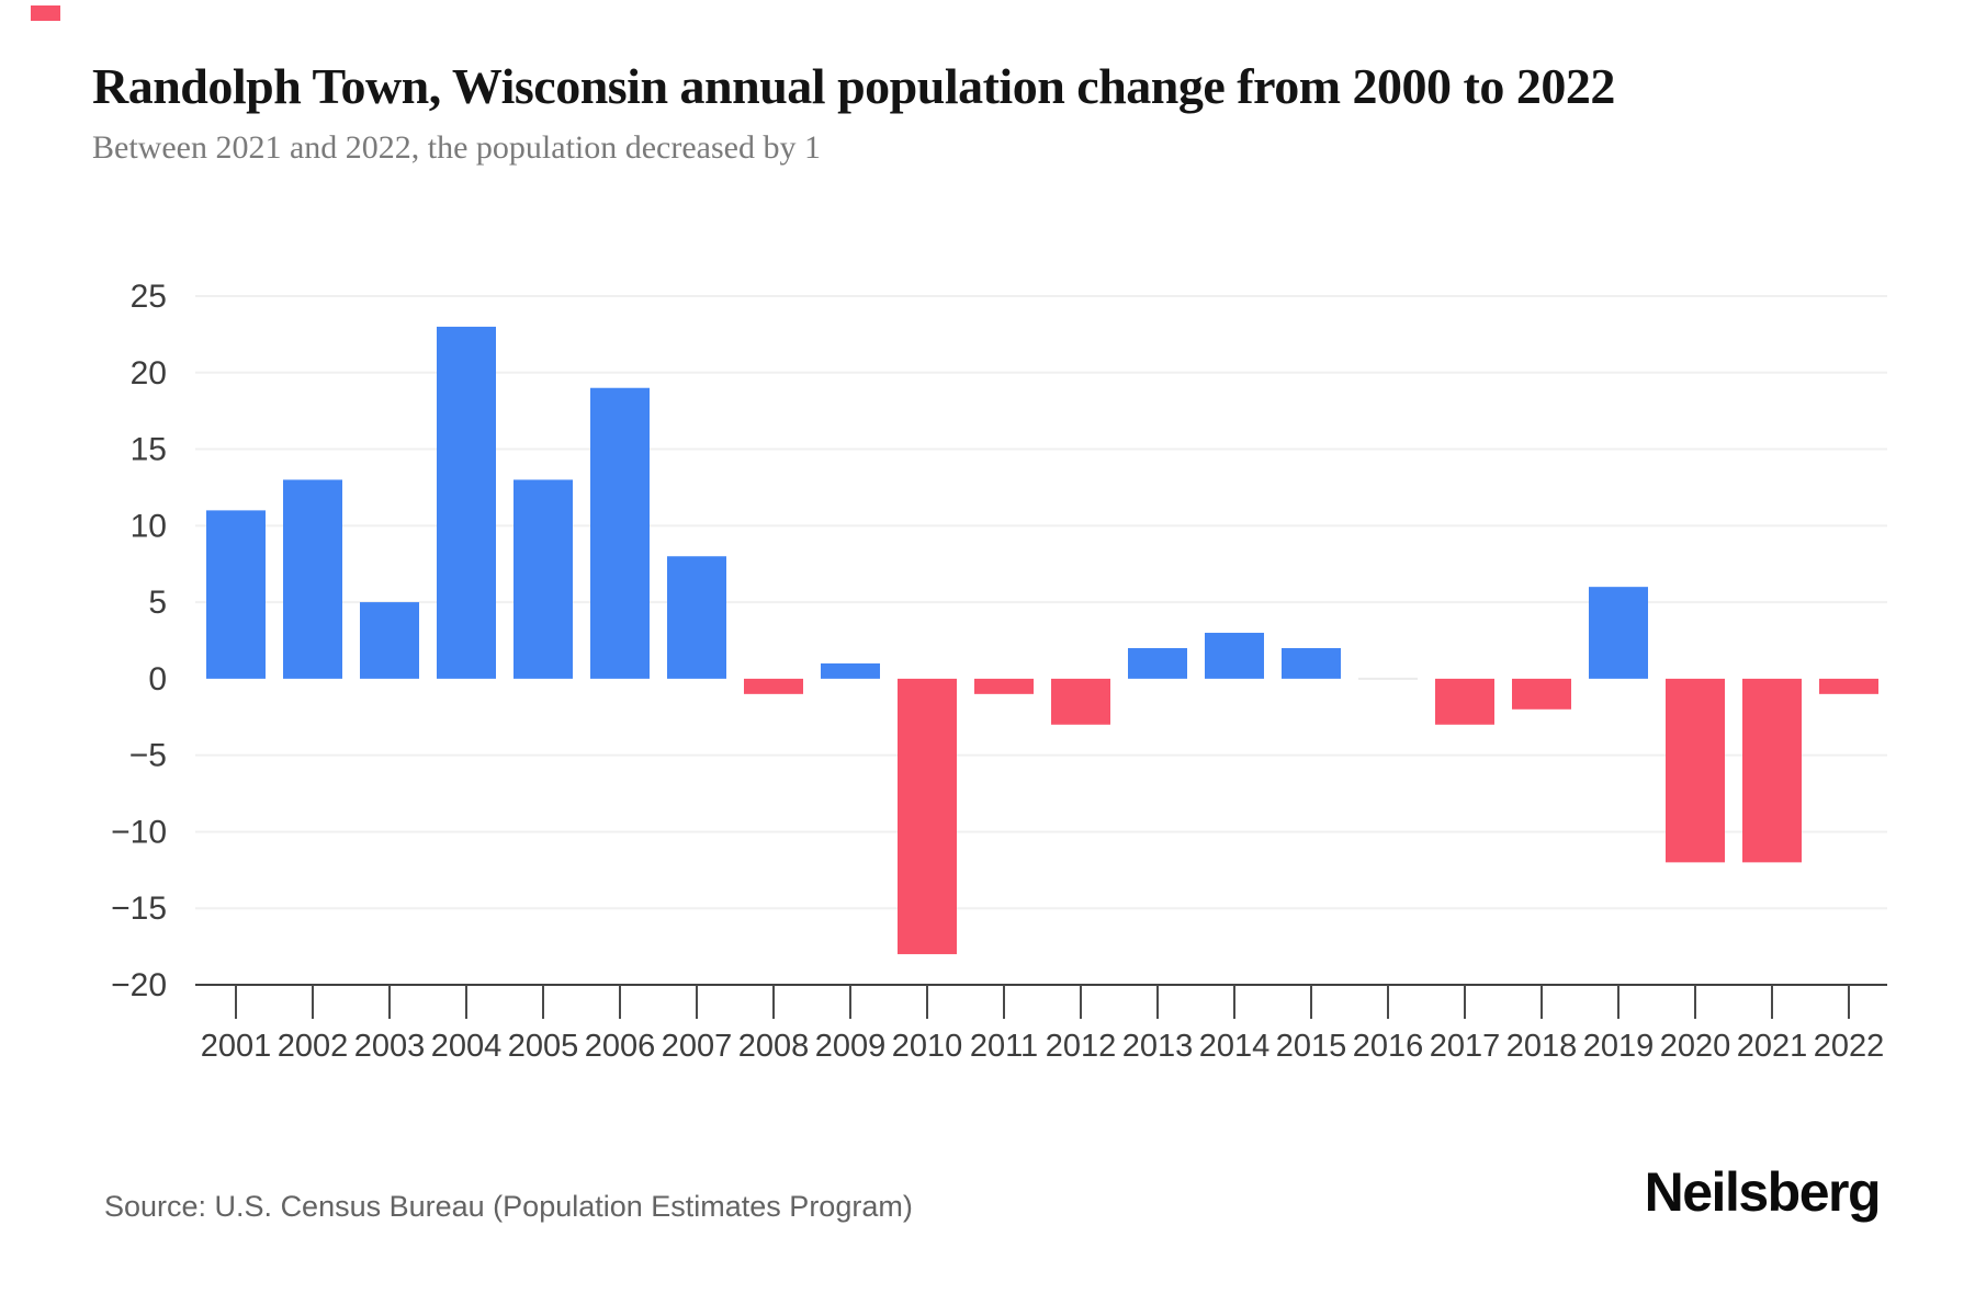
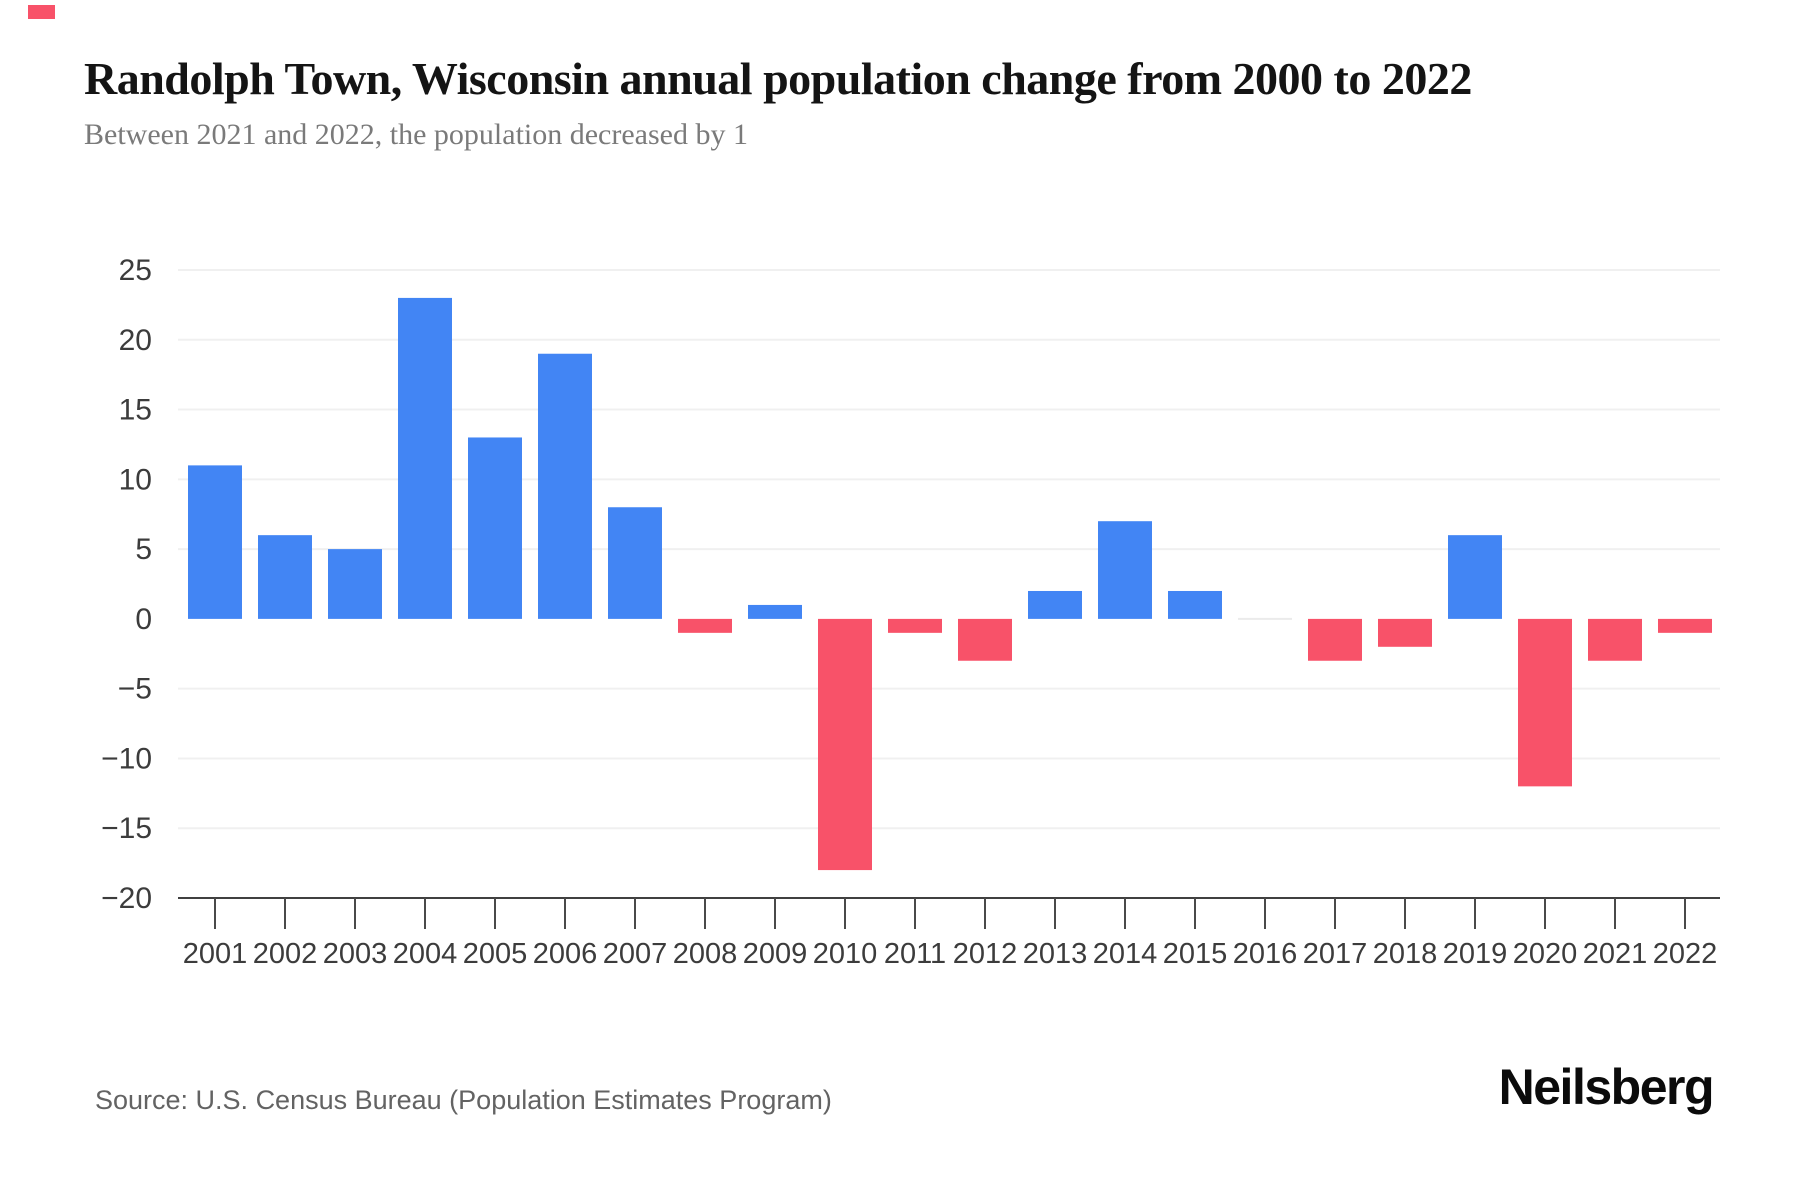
2002: 13 -> 6
2014: 3 -> 7
2021: -12 -> -3
